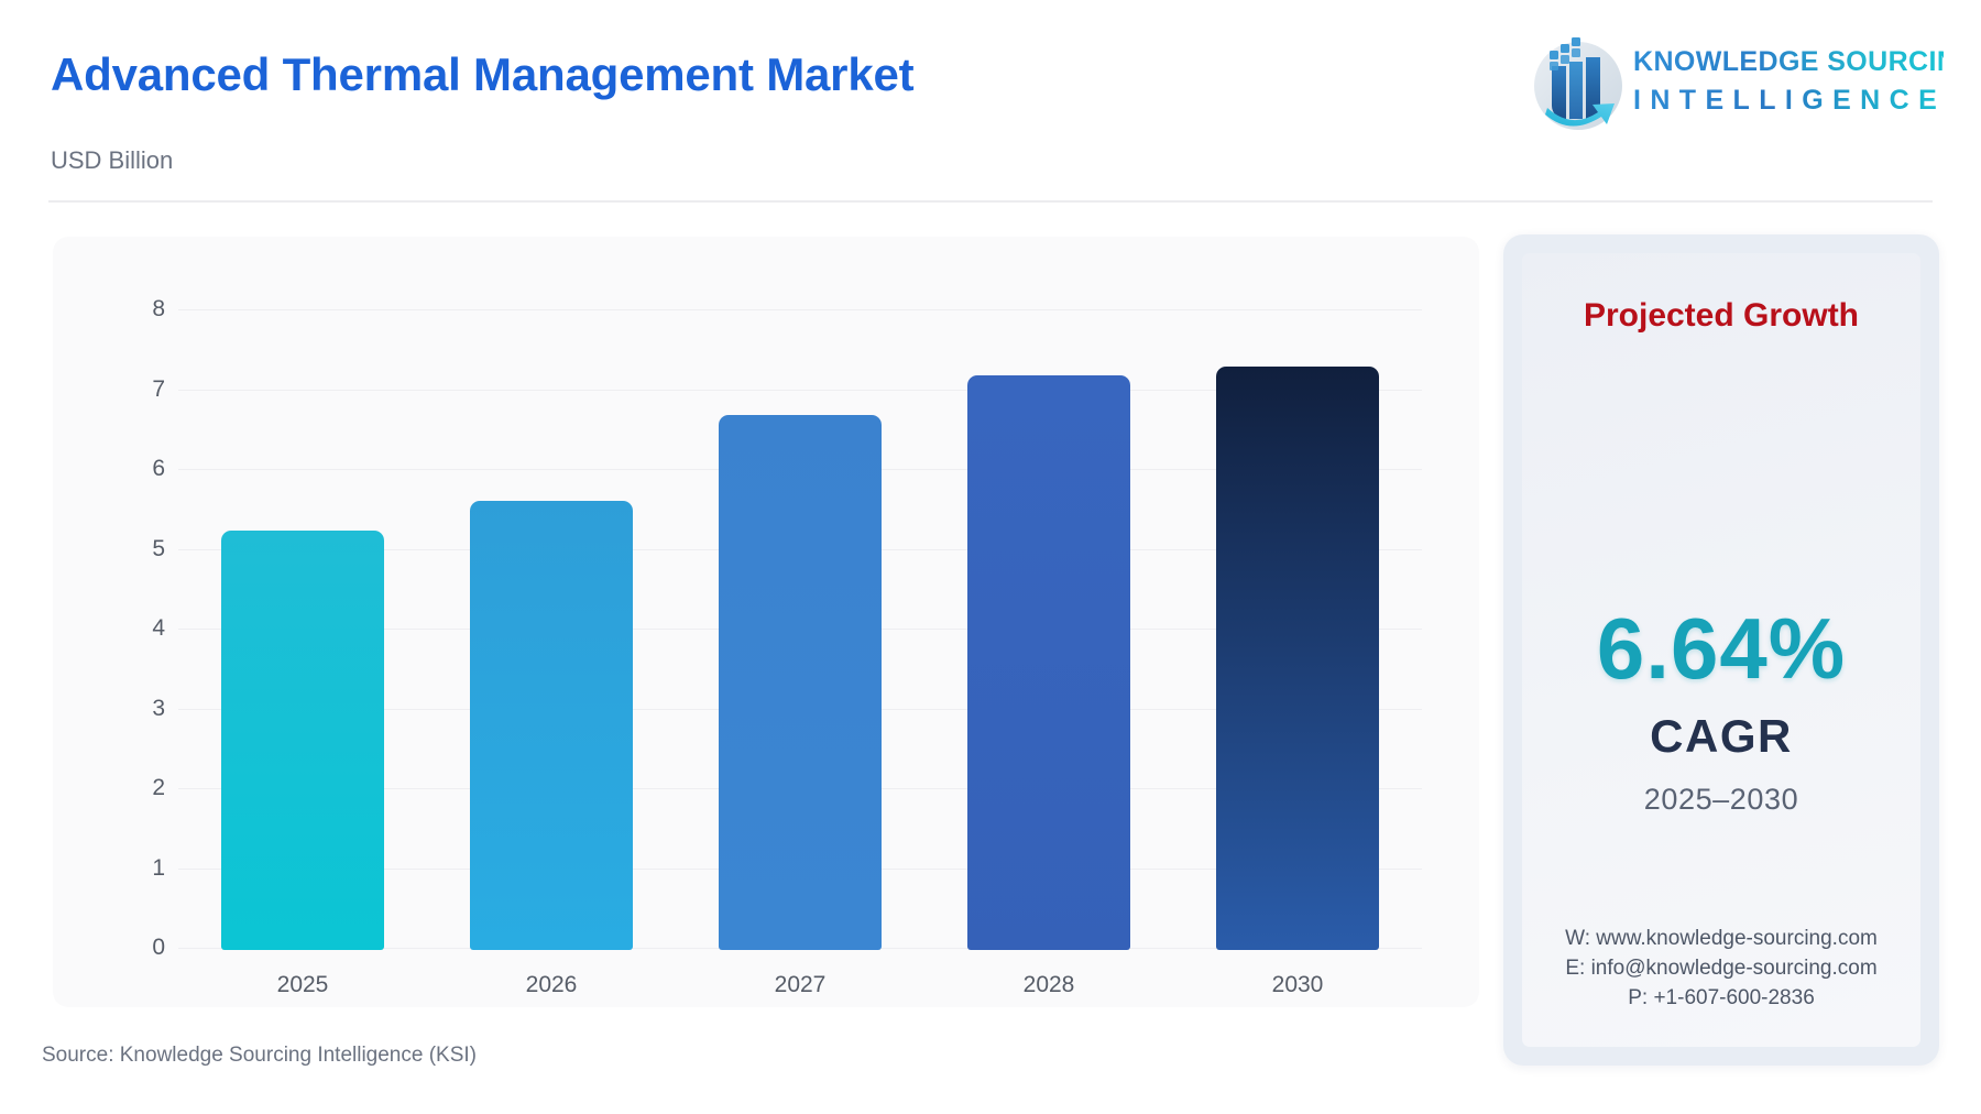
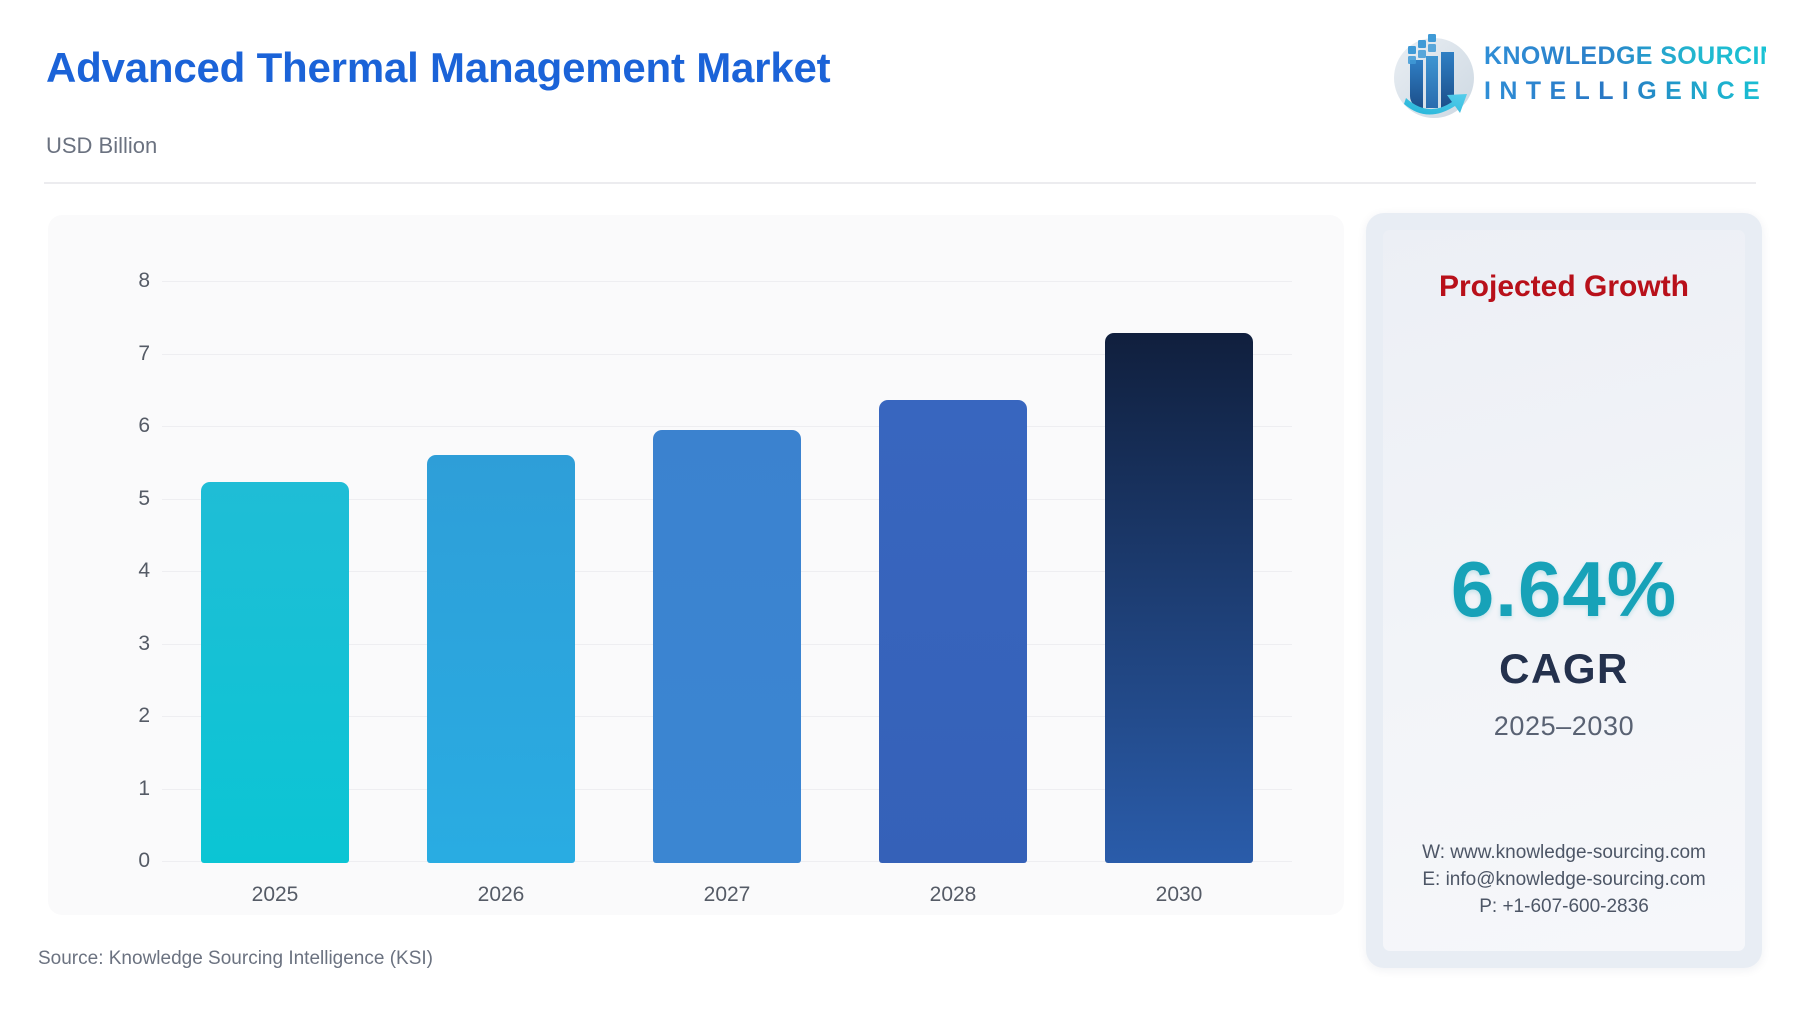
2027: 6.7 -> 6.0
2028: 7.2 -> 6.4
